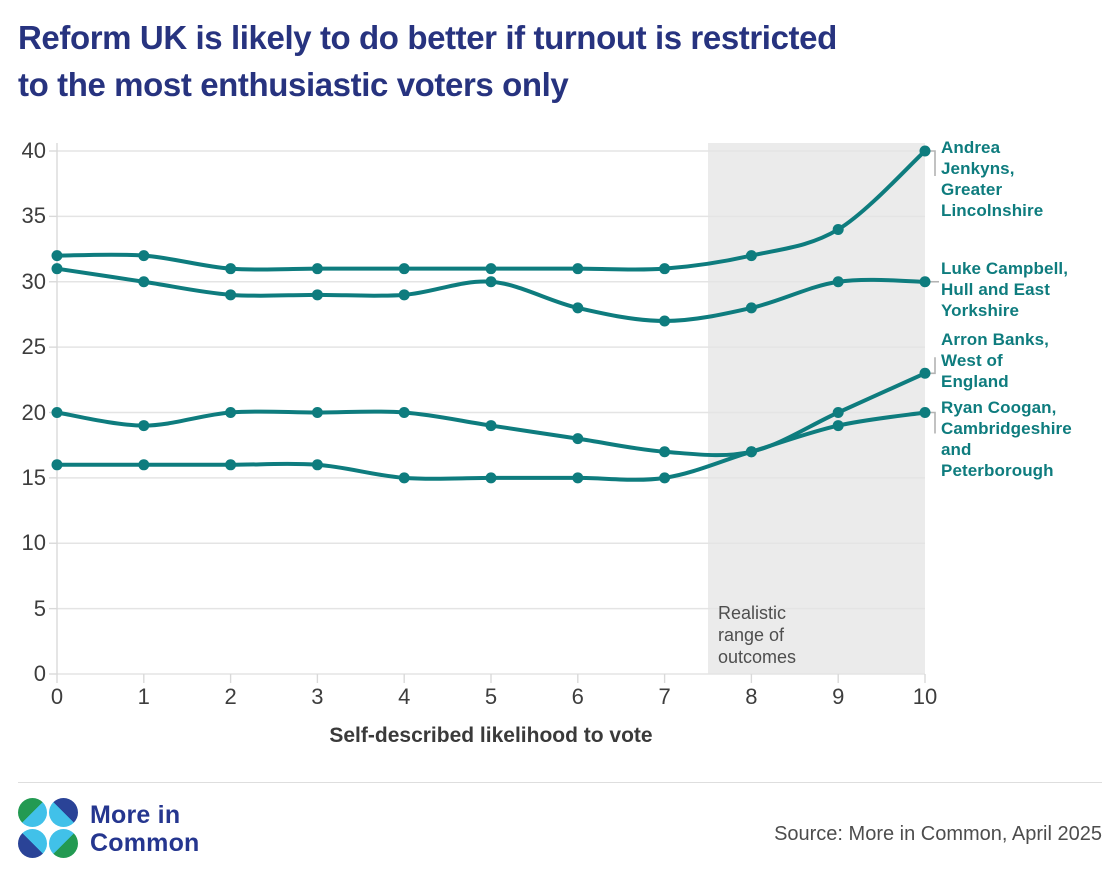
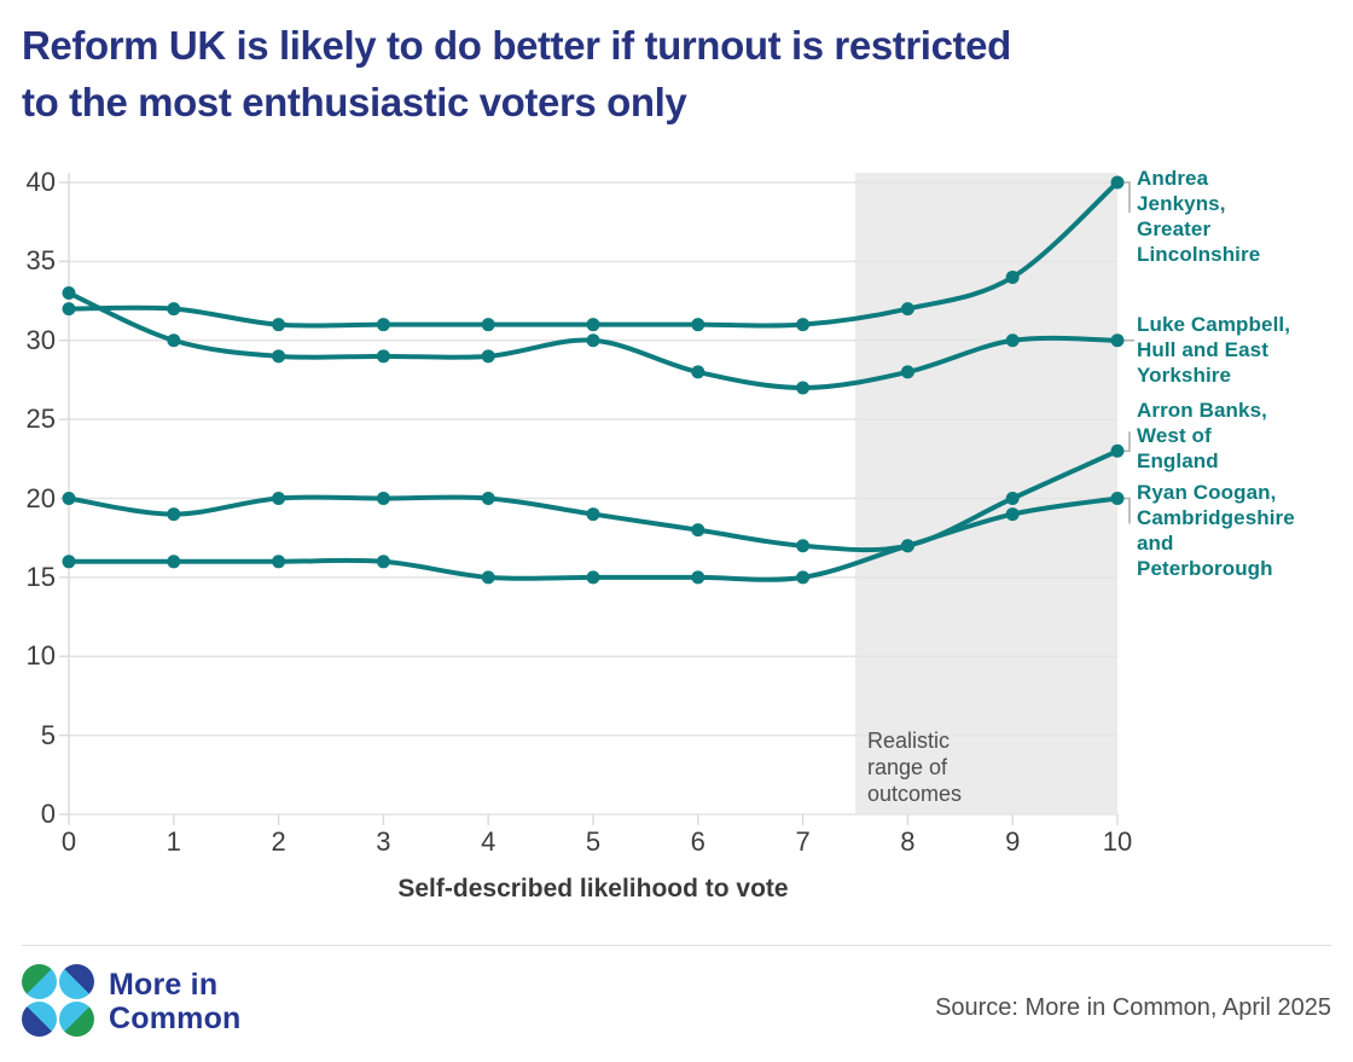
Luke Campbell, Hull and East Yorkshire/0: 31 -> 33
